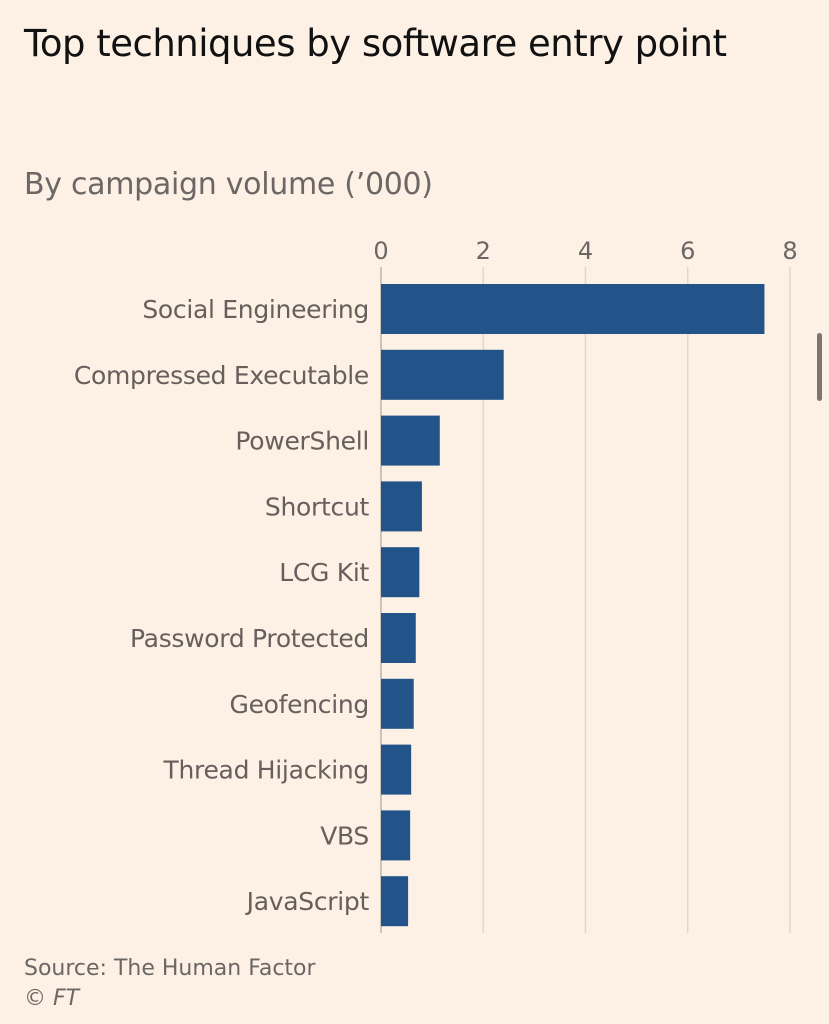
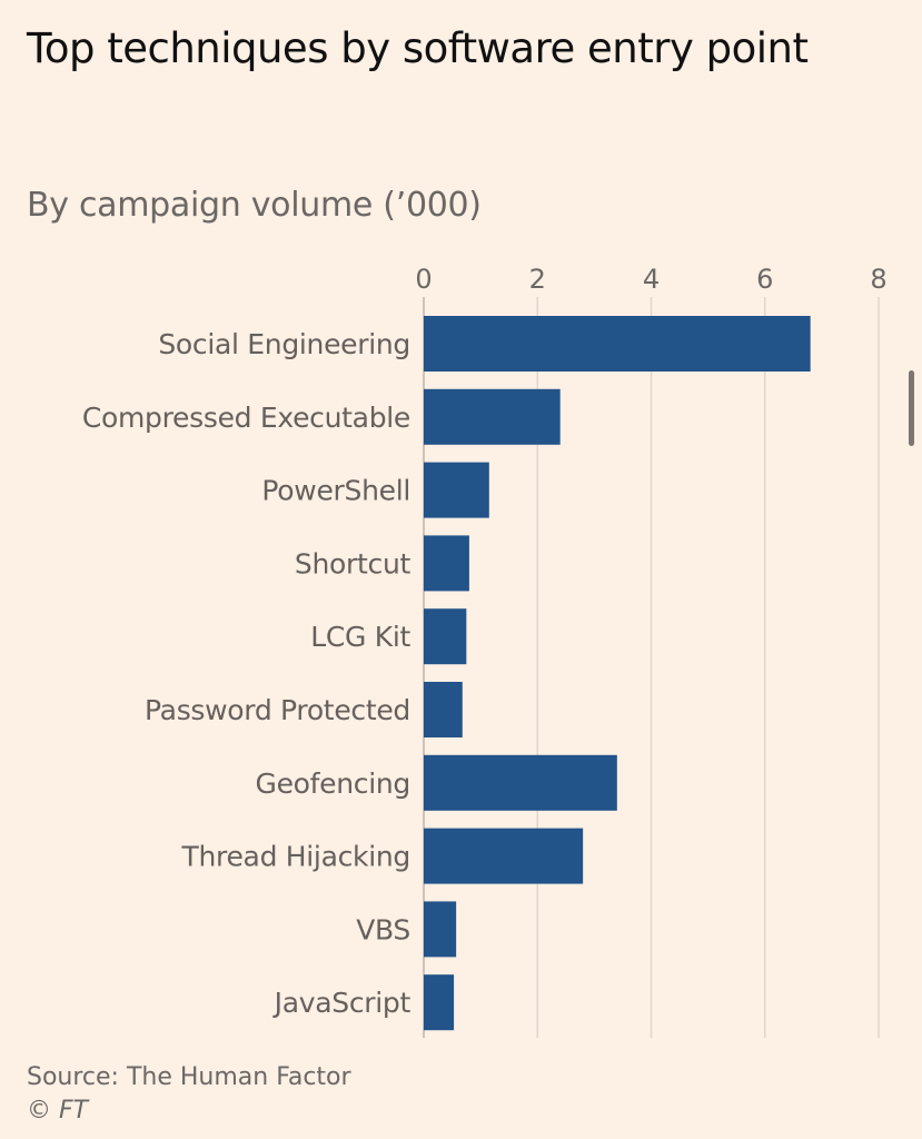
Social Engineering: 7.5 -> 6.8
Geofencing: 0.6 -> 3.4
Thread Hijacking: 0.6 -> 2.8
